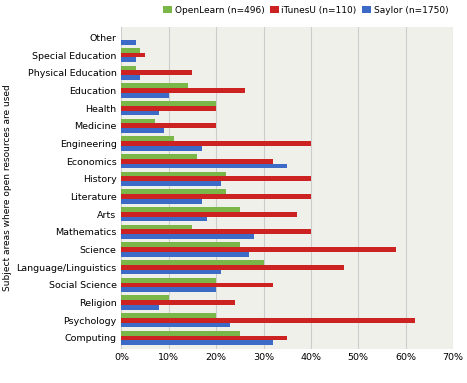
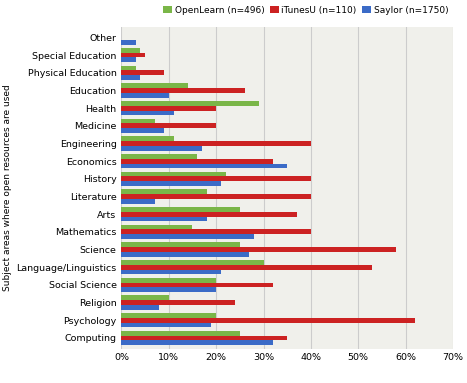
iTunesU (n=110)/Physical Education: 15% -> 9%
OpenLearn (n=496)/Health: 20% -> 29%
Saylor (n=1750)/Health: 8% -> 11%
OpenLearn (n=496)/Literature: 22% -> 18%
Saylor (n=1750)/Literature: 17% -> 7%
iTunesU (n=110)/Language/Linguistics: 47% -> 53%
Saylor (n=1750)/Psychology: 23% -> 19%
